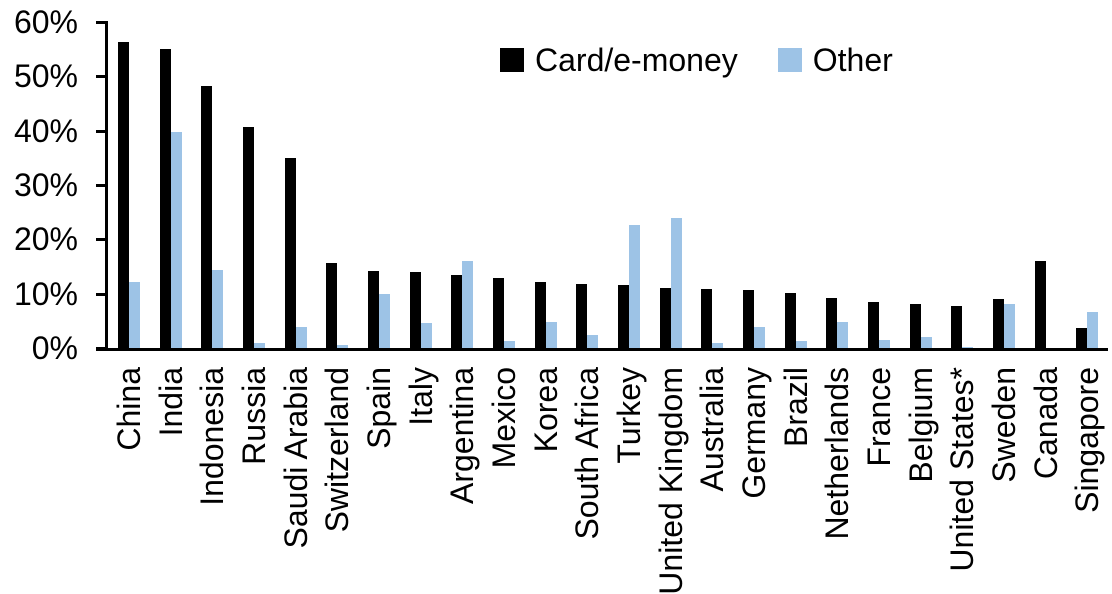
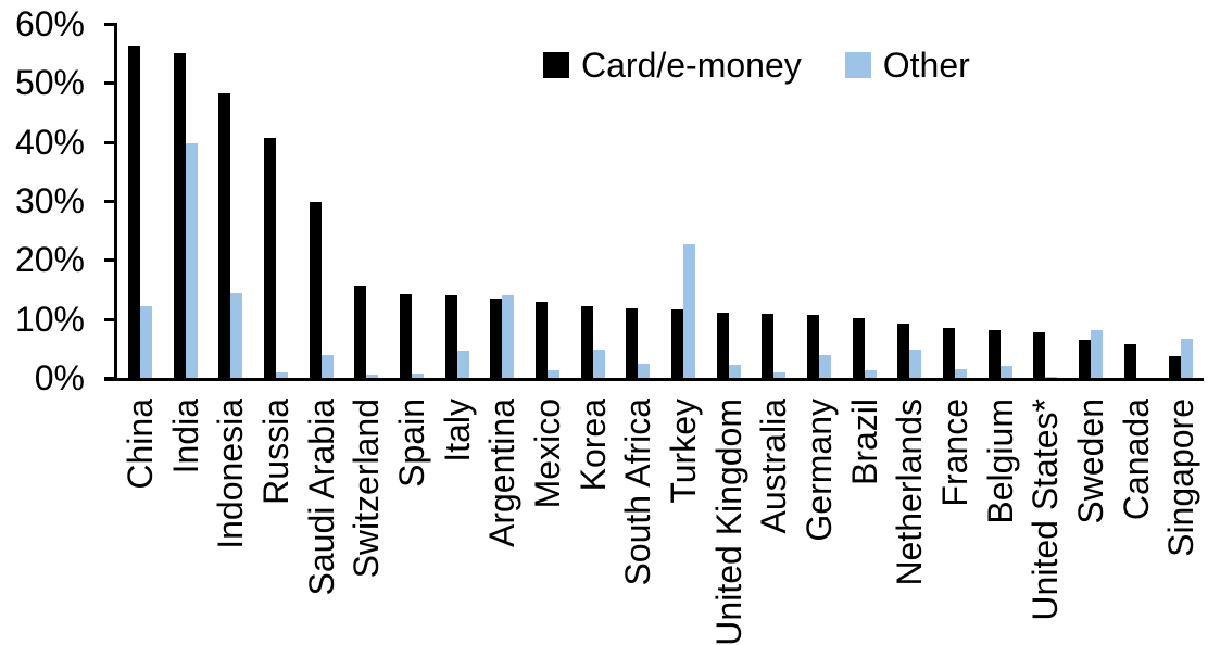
Card/e-money/Saudi Arabia: 35% -> 30%
Other/Spain: 10% -> 1%
Other/Argentina: 16% -> 14%
Other/United Kingdom: 24% -> 2%
Card/e-money/Sweden: 9% -> 6%
Card/e-money/Canada: 16% -> 6%
